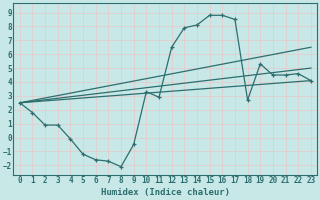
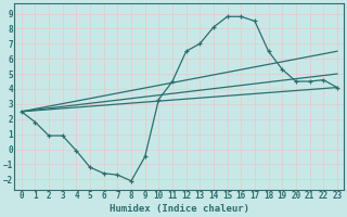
11: 2.9 -> 4.5
13: 7.9 -> 7.0
18: 2.7 -> 6.5
